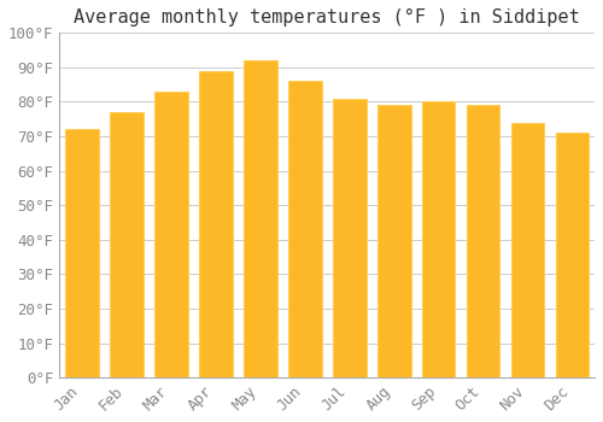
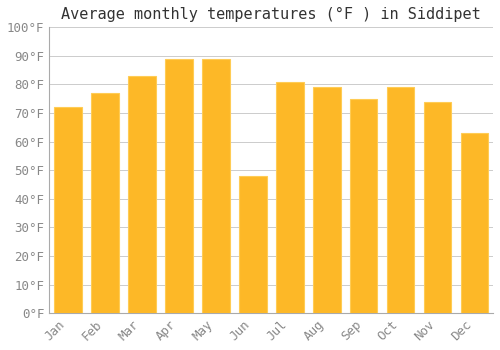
May: 92°F -> 89°F
Jun: 86°F -> 48°F
Sep: 80°F -> 75°F
Dec: 71°F -> 63°F
